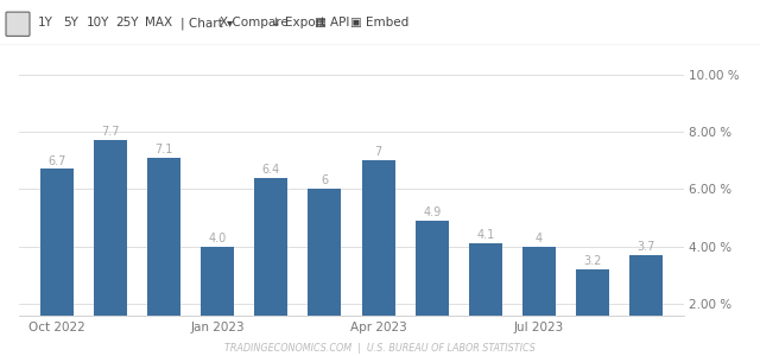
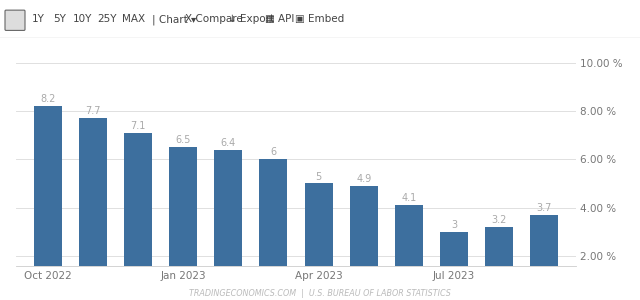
Oct 2022: 6.7 -> 8.2
Jan 2023: 4.0 -> 6.5
Apr 2023: 7 -> 5
Jul 2023: 4 -> 3
